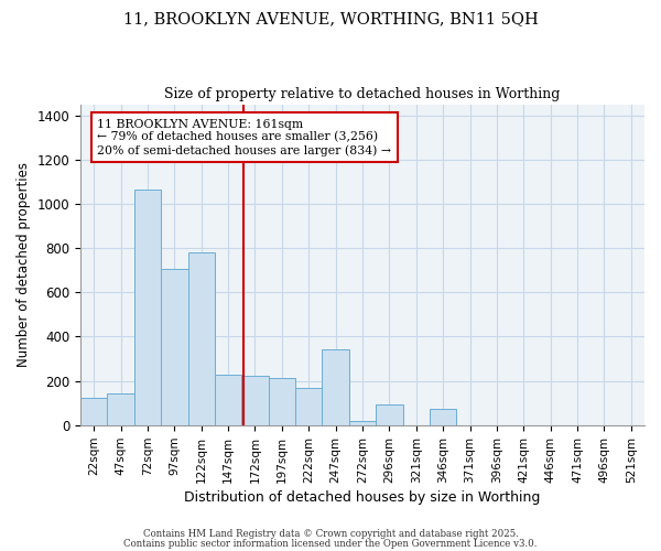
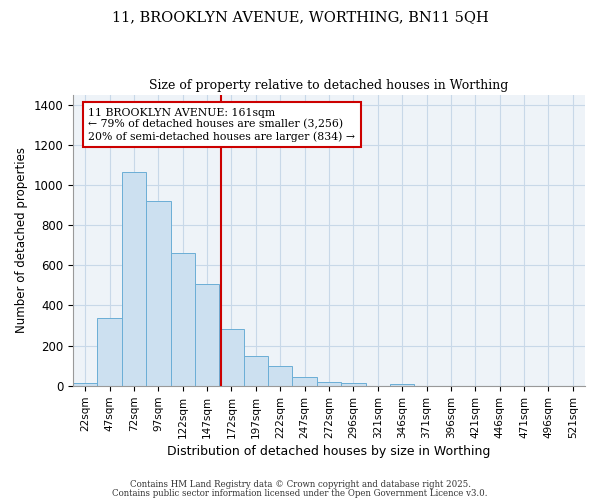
22sqm: 125 -> 15
47sqm: 145 -> 335
97sqm: 705 -> 920
122sqm: 780 -> 660
147sqm: 230 -> 505
172sqm: 225 -> 280
197sqm: 215 -> 150
222sqm: 170 -> 100
247sqm: 340 -> 45
296sqm: 95 -> 12
346sqm: 75 -> 8
